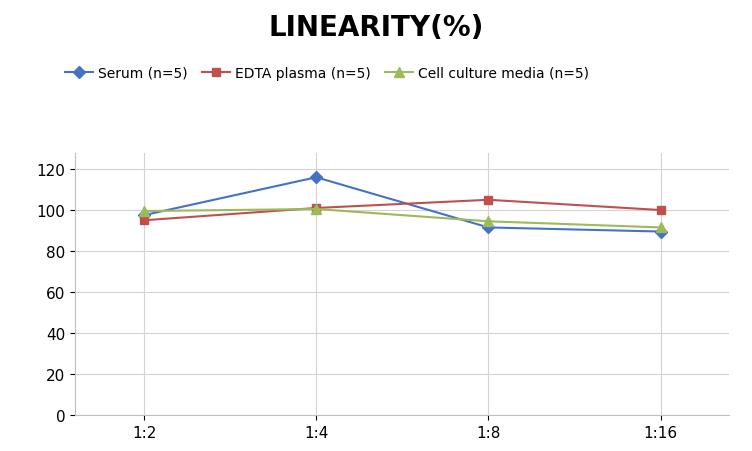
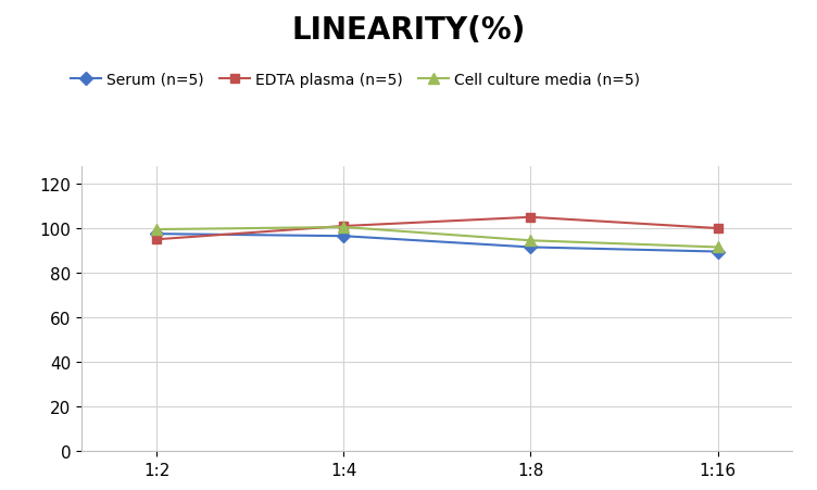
Serum (n=5)/1:4: 116.0 -> 96.5
